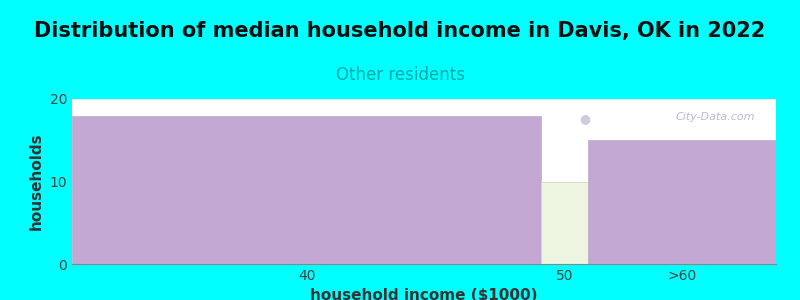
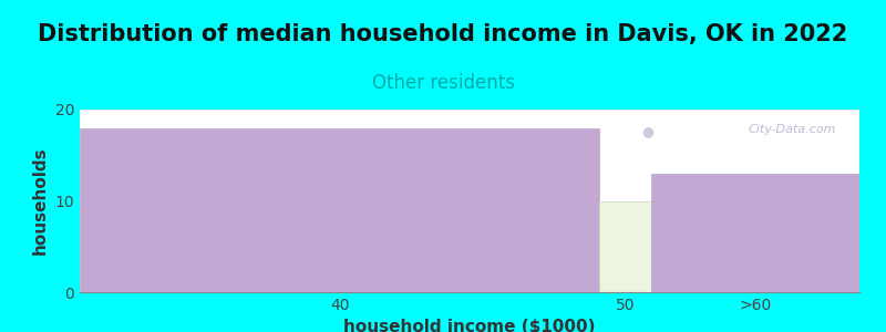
>60: 15 -> 13
